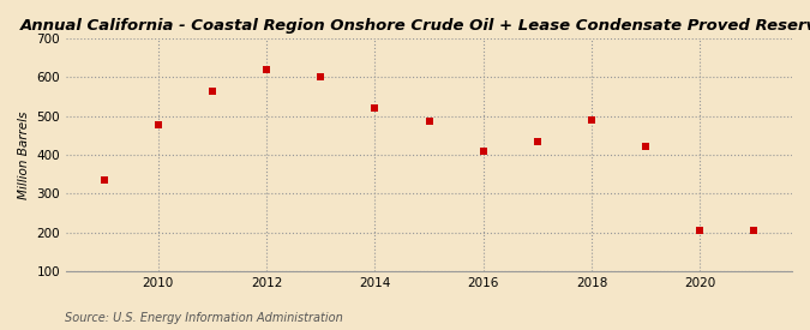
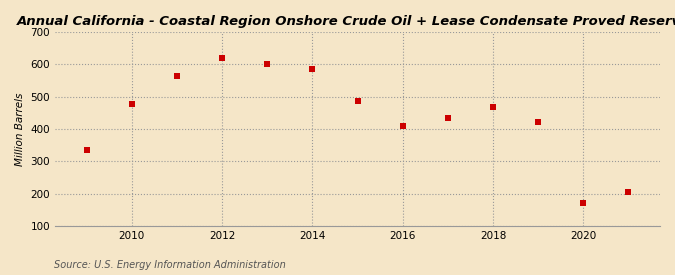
2014: 520 -> 586
2018: 490 -> 468
2020: 205 -> 170
